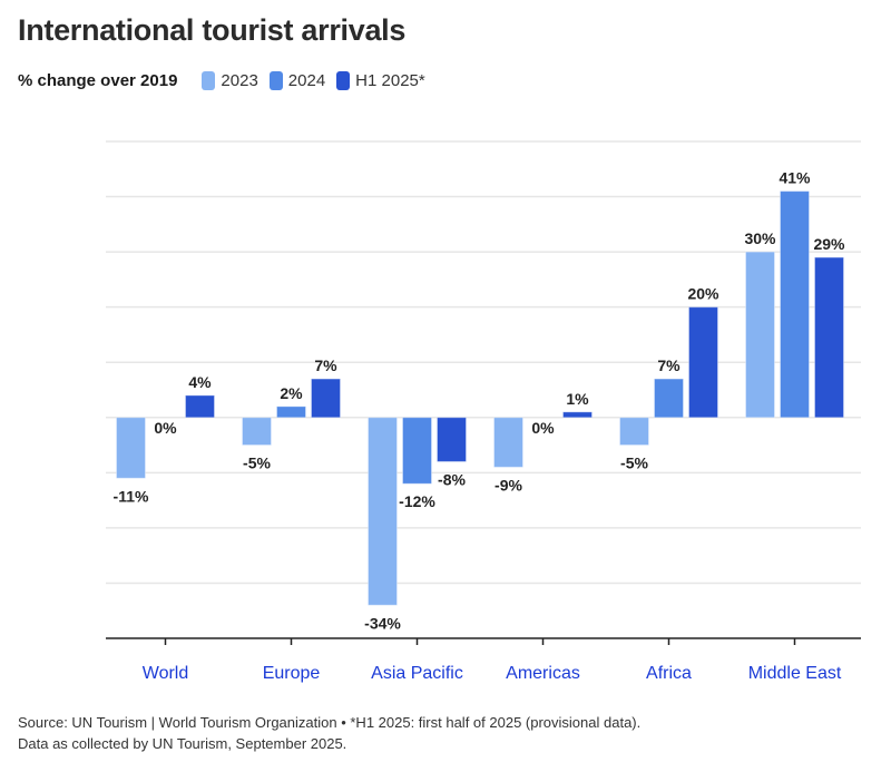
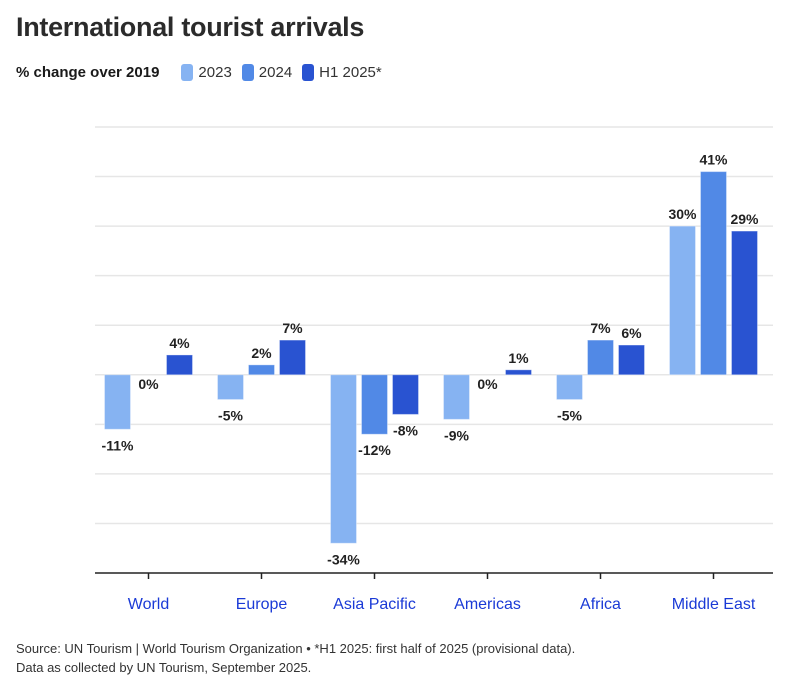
H1 2025*/Africa: 20% -> 6%
